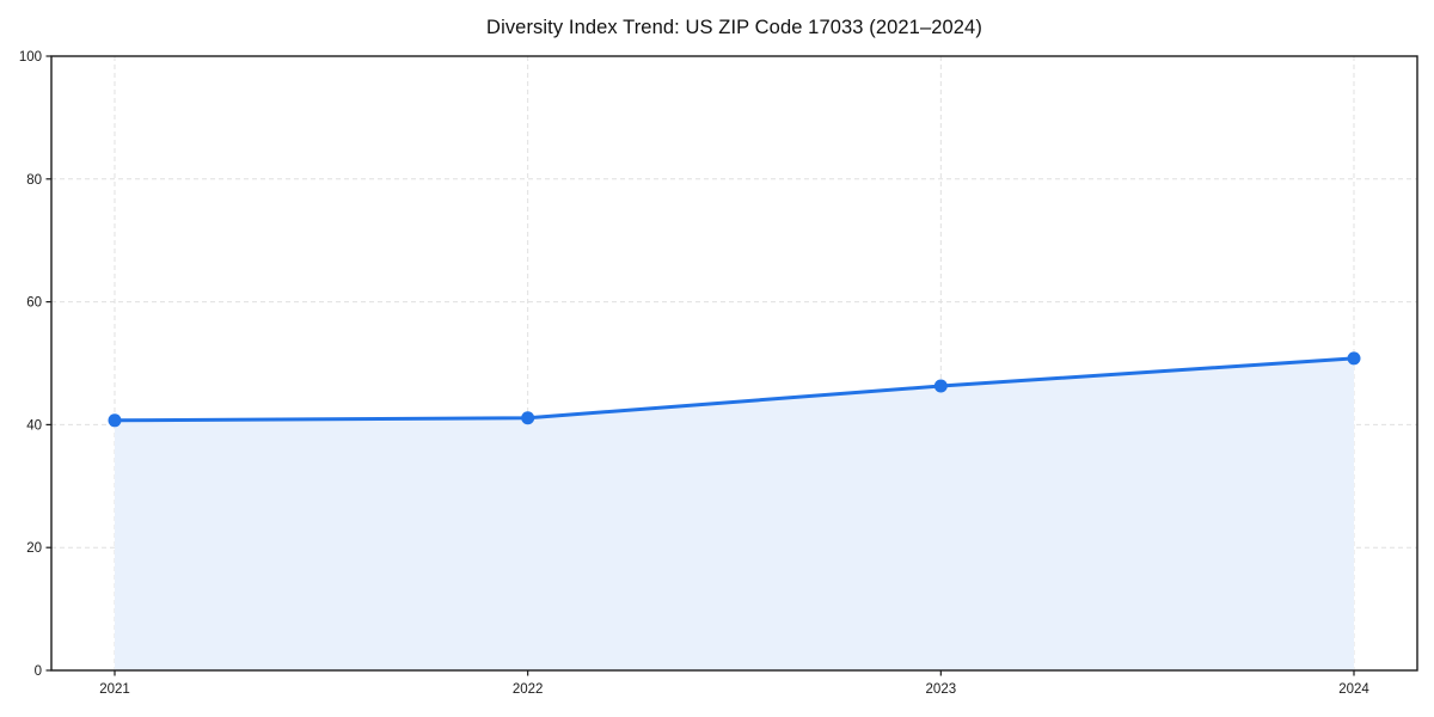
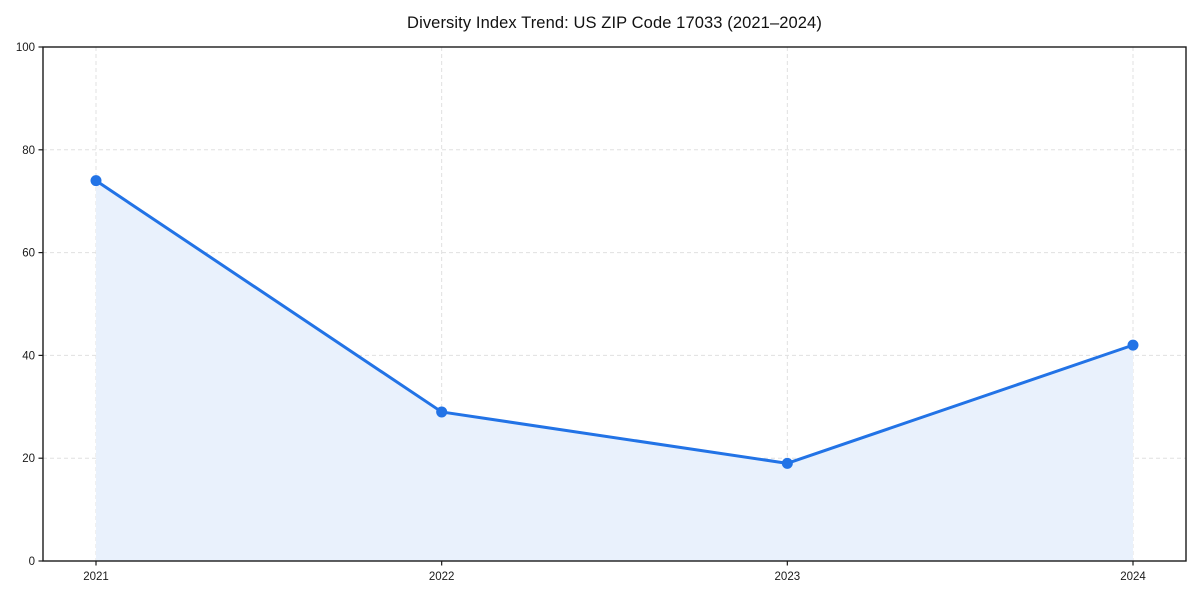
2021: 41 -> 74
2022: 41 -> 29
2023: 46 -> 19
2024: 51 -> 42
